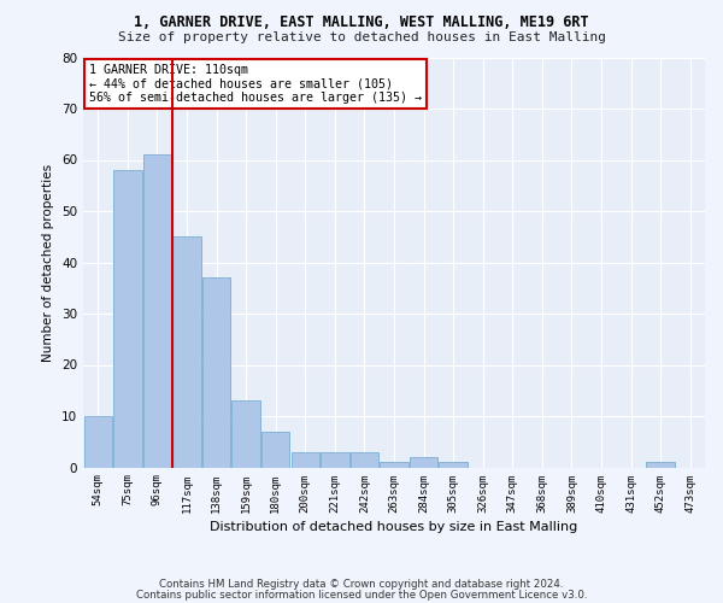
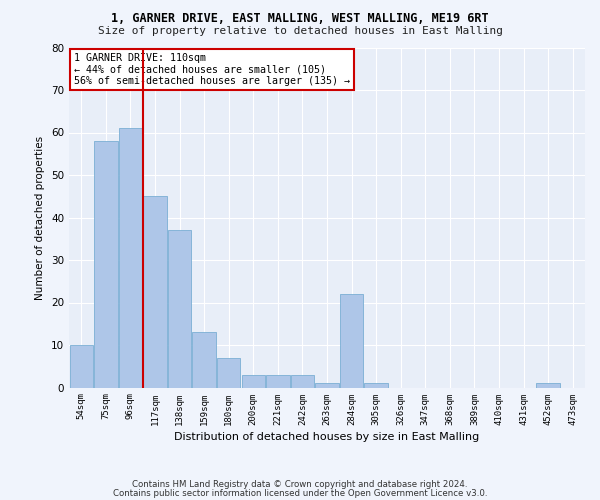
284sqm: 2 -> 22
